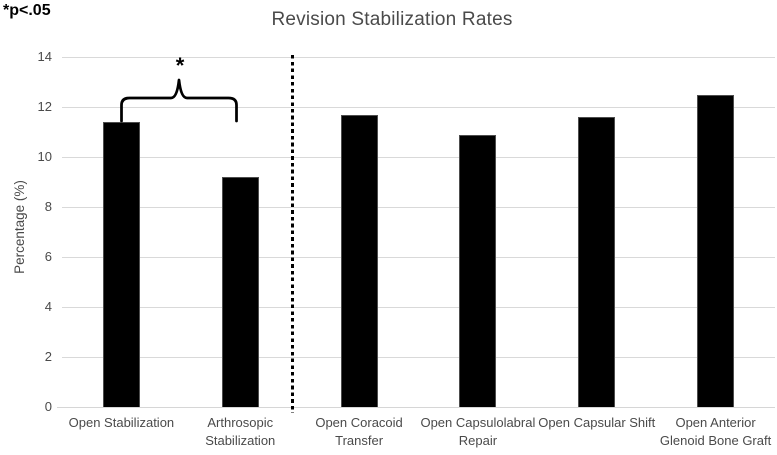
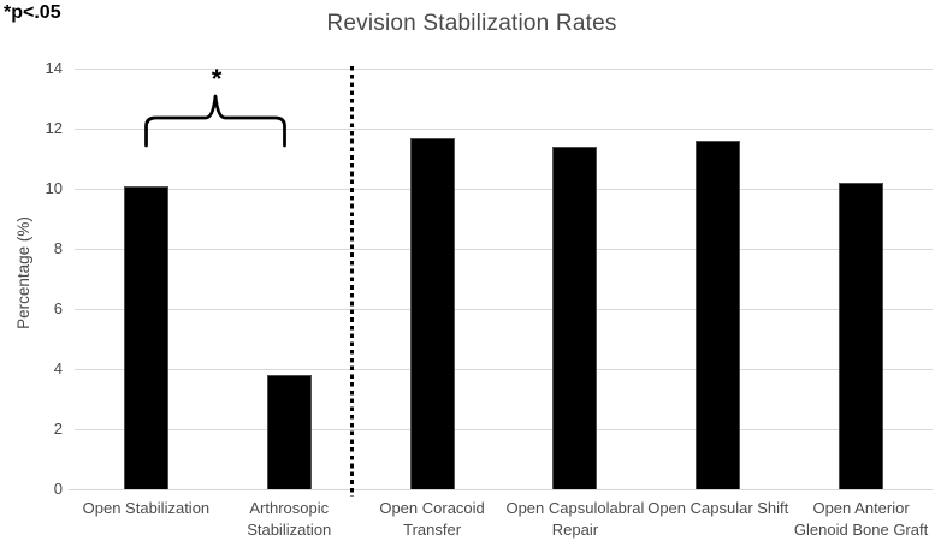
Open Stabilization: 11.4 -> 10.1
Arthrosopic Stabilization: 9.2 -> 3.8
Open Capsulolabral Repair: 10.9 -> 11.4
Open Anterior Glenoid Bone Graft: 12.5 -> 10.2
